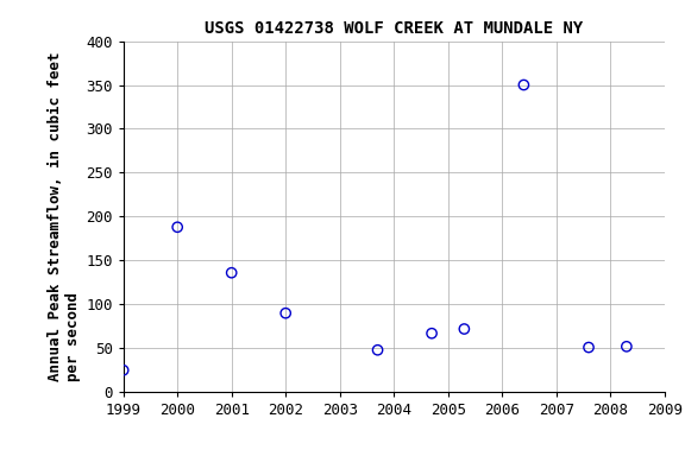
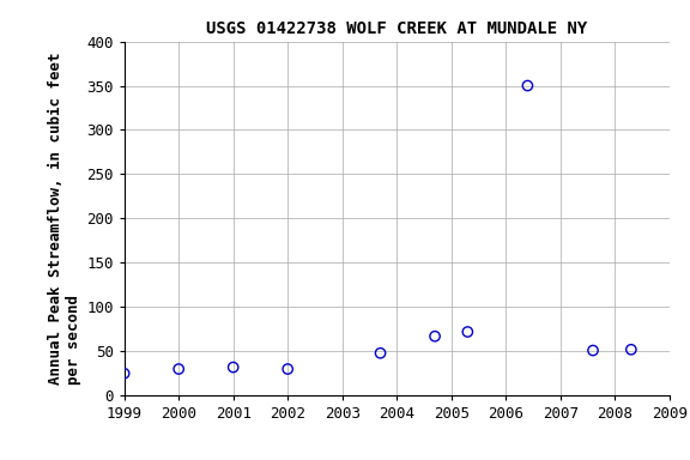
2000: 188 -> 30
2001: 136 -> 32
2002: 90 -> 30
